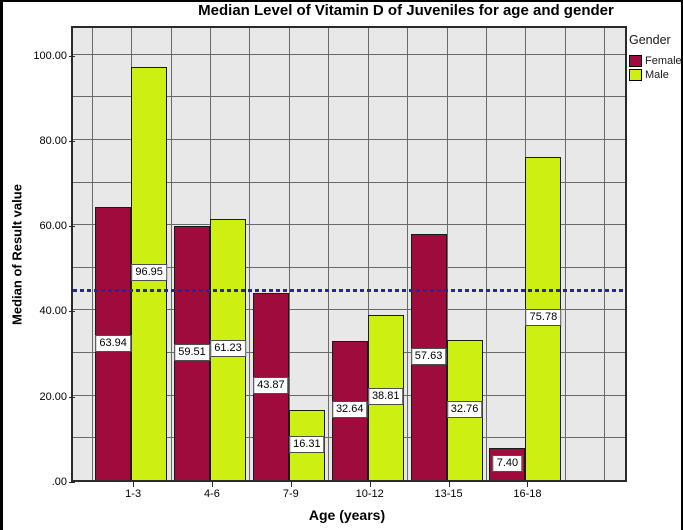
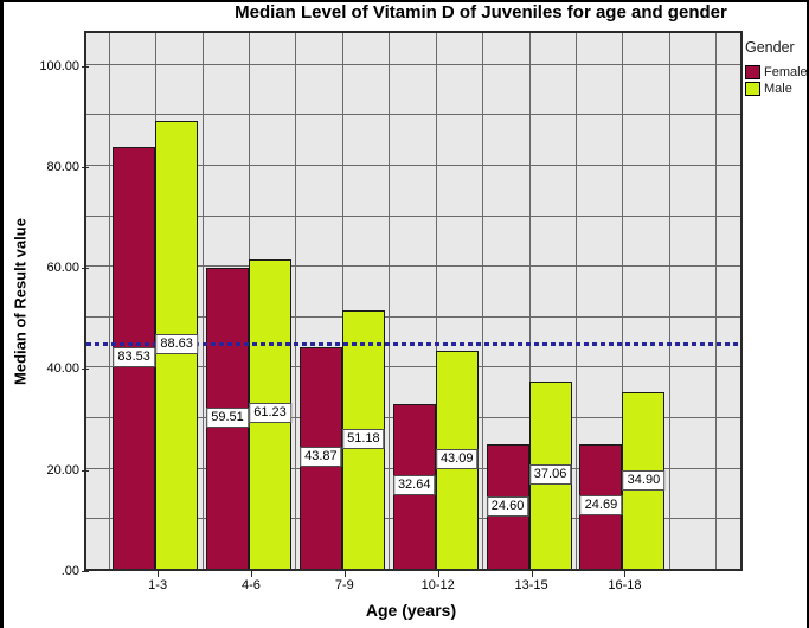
Female/1-3: 63.94 -> 83.53
Male/1-3: 96.95 -> 88.63
Male/7-9: 16.31 -> 51.18
Male/10-12: 38.81 -> 43.09
Female/13-15: 57.63 -> 24.60
Male/13-15: 32.76 -> 37.06
Female/16-18: 7.40 -> 24.69
Male/16-18: 75.78 -> 34.90
